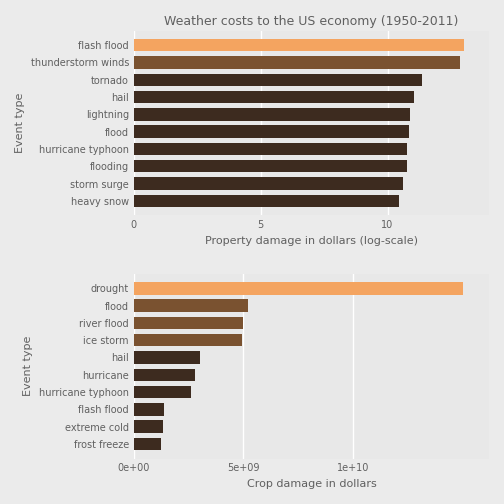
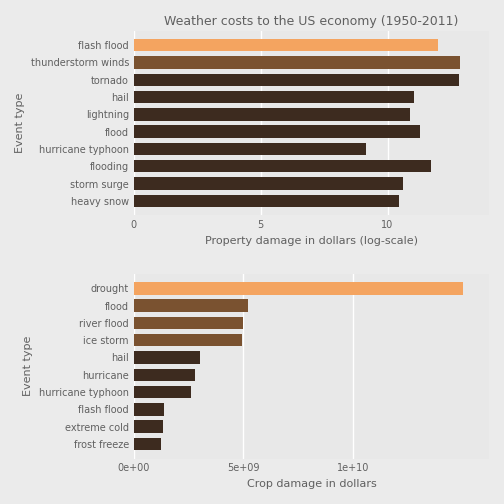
Weather costs to the US economy (1950-2011)/flash flood: 13.00 -> 12.00
Weather costs to the US economy (1950-2011)/tornado: 11.35 -> 12.80
Weather costs to the US economy (1950-2011)/flood: 10.85 -> 11.30
Weather costs to the US economy (1950-2011)/hurricane typhoon: 10.75 -> 9.15
Weather costs to the US economy (1950-2011)/flooding: 10.75 -> 11.70
